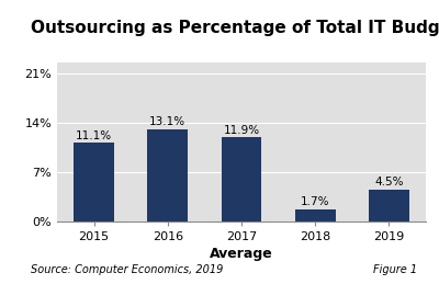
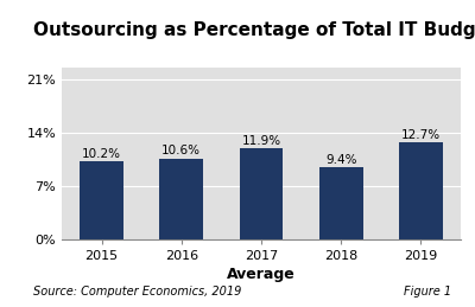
2015: 11.1% -> 10.2%
2016: 13.1% -> 10.6%
2018: 1.7% -> 9.4%
2019: 4.5% -> 12.7%
